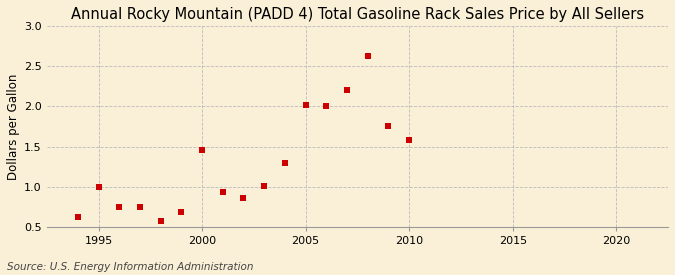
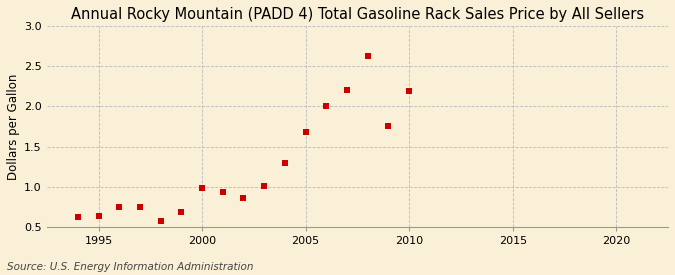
1995: 1.00 -> 0.64
2000: 1.46 -> 0.98
2005: 2.02 -> 1.68
2010: 1.58 -> 2.19
